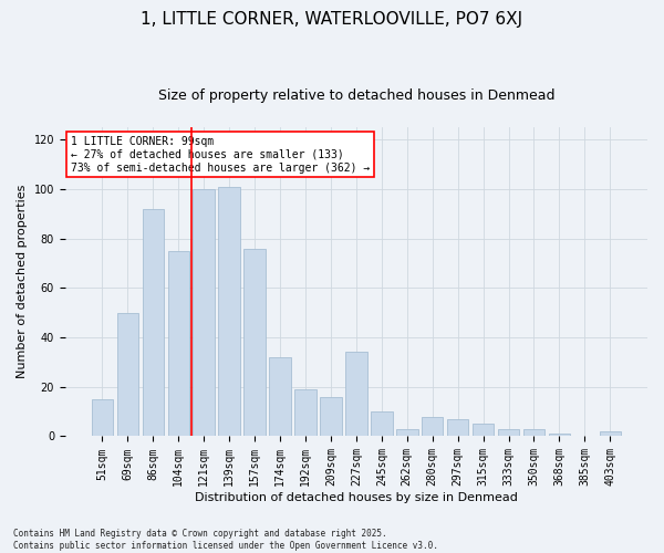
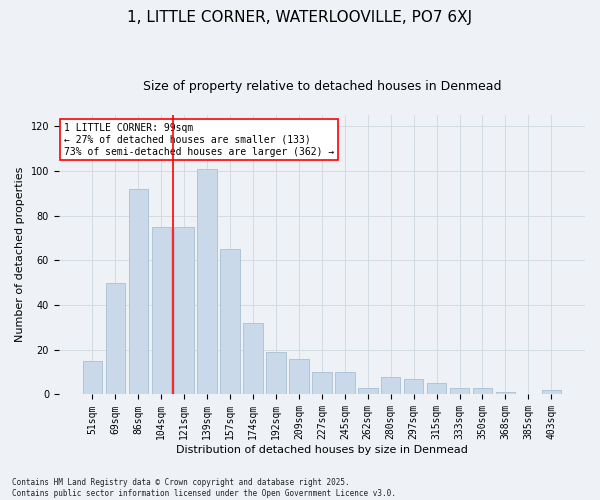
121sqm: 100 -> 75
157sqm: 76 -> 65
227sqm: 34 -> 10
